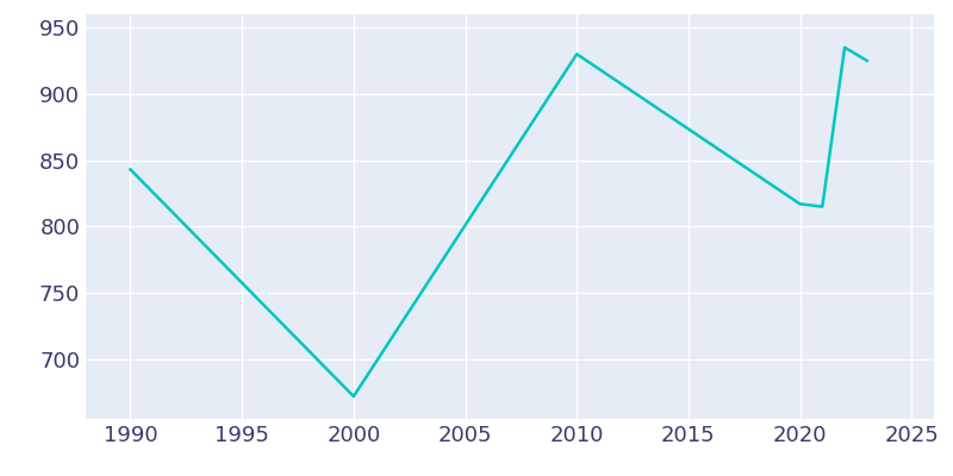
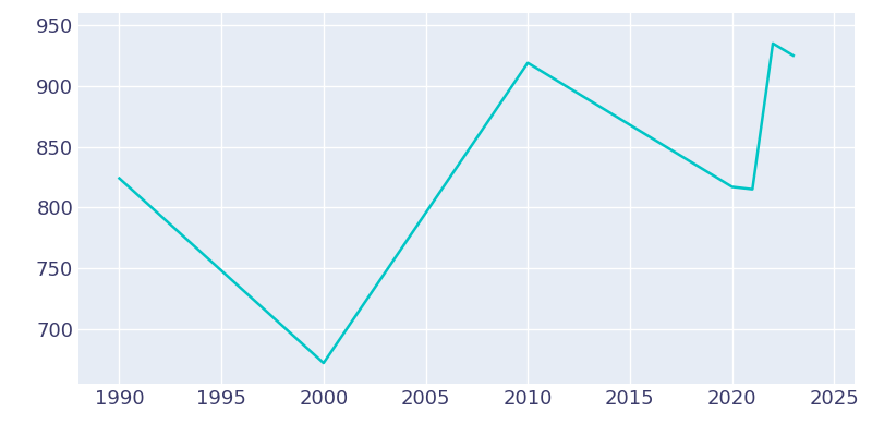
1990: 843 -> 824
2010: 930 -> 919
